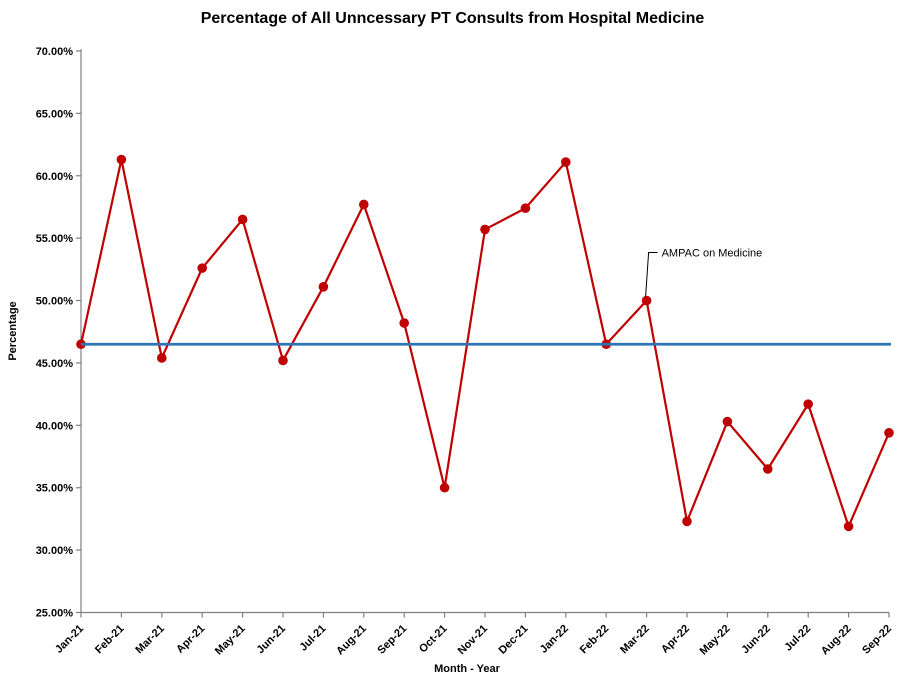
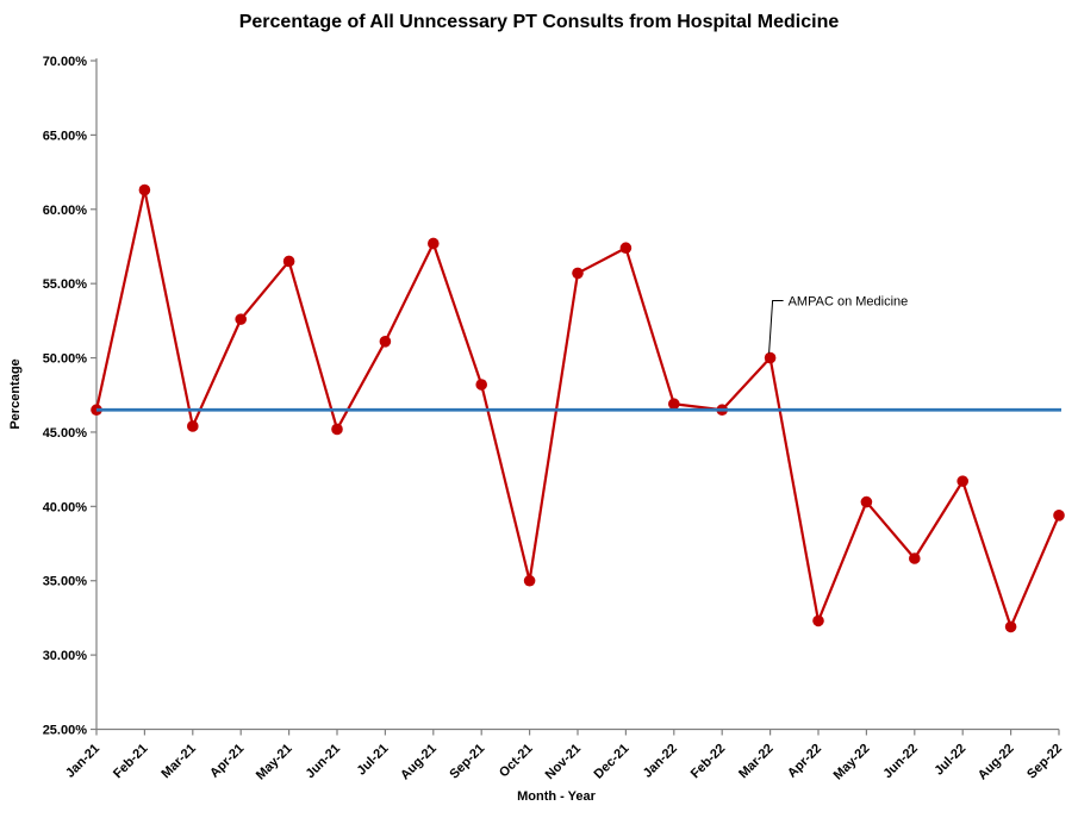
Jan-22: 61.1% -> 46.9%
